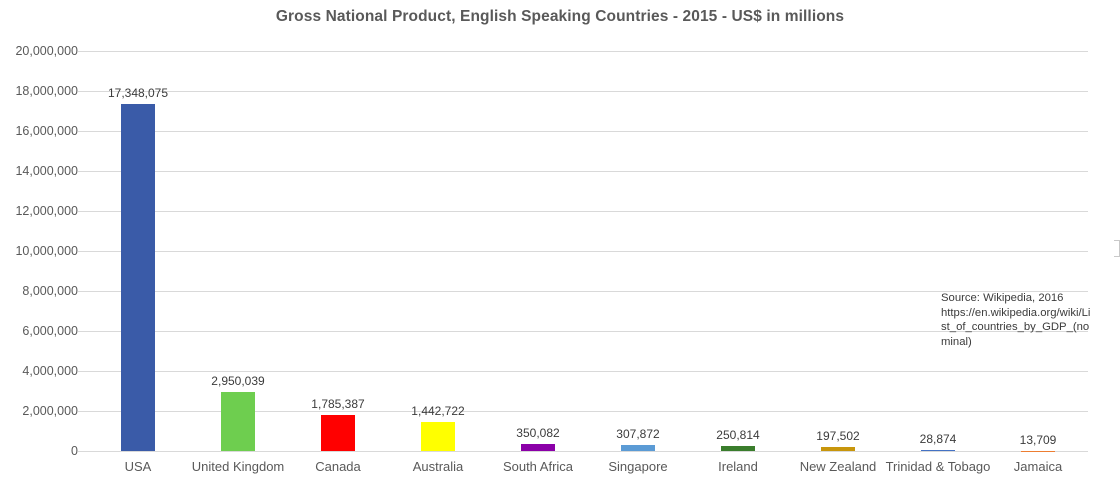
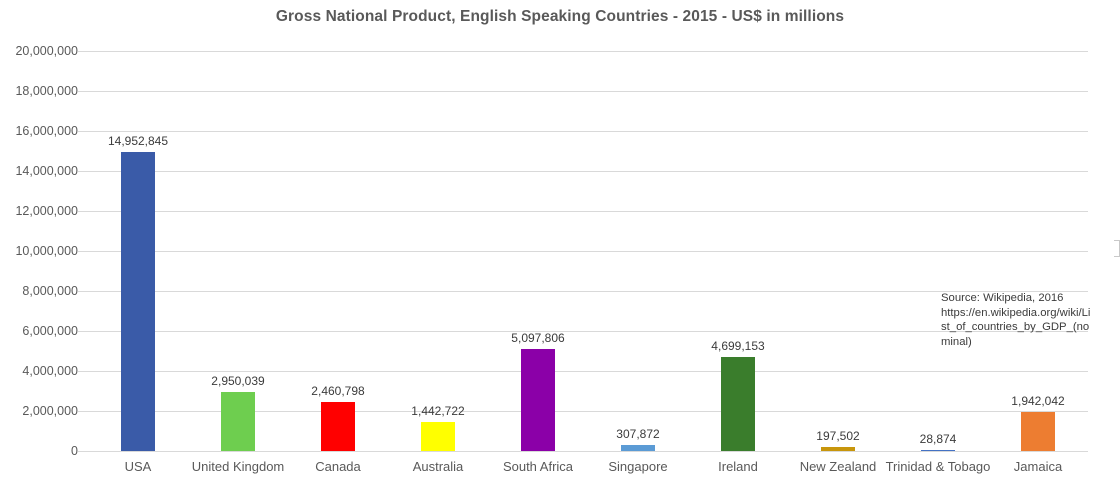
USA: 17,348,075 -> 14,952,845
Canada: 1,785,387 -> 2,460,798
South Africa: 350,082 -> 5,097,806
Ireland: 250,814 -> 4,699,153
Jamaica: 13,709 -> 1,942,042
